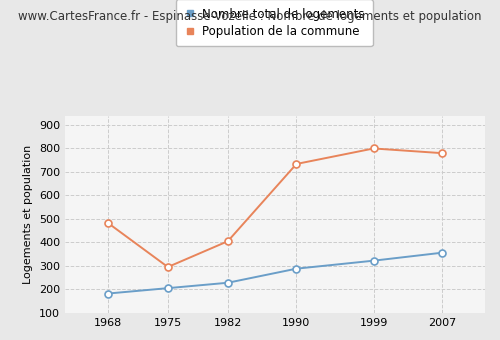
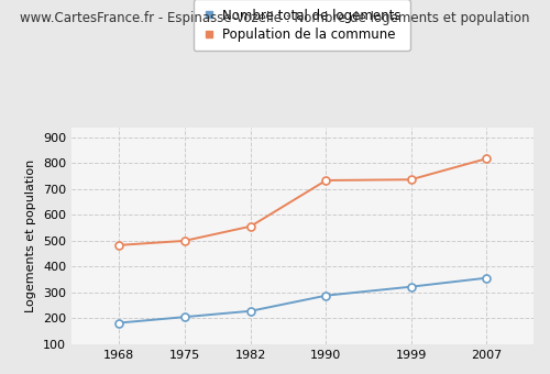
Population de la commune/1975: 295 -> 500
Population de la commune/1982: 405 -> 556
Population de la commune/1999: 800 -> 737
Population de la commune/2007: 780 -> 818
